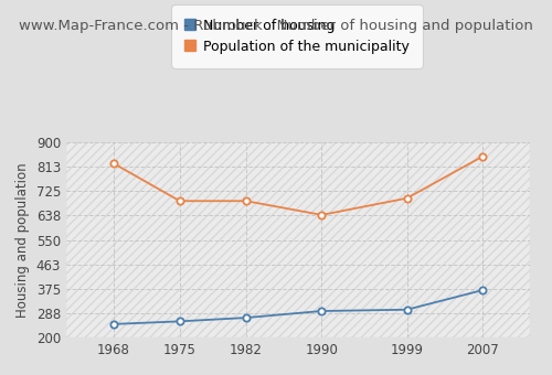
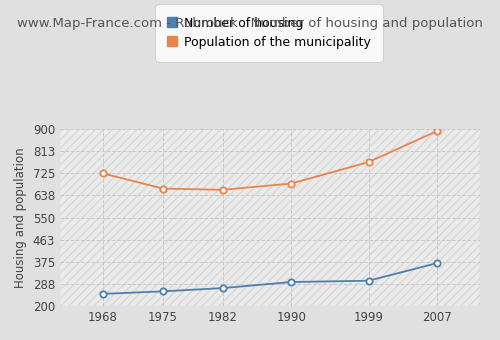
Population of the municipality/1968: 825 -> 725
Population of the municipality/1975: 690 -> 665
Population of the municipality/1982: 690 -> 660
Population of the municipality/1990: 640 -> 685
Population of the municipality/1999: 700 -> 770
Population of the municipality/2007: 850 -> 893
